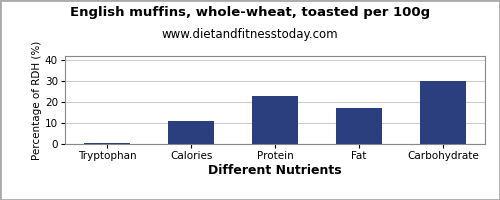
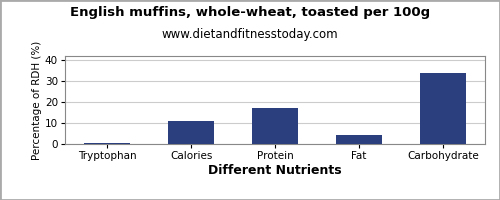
Protein: 23.0 -> 17.0
Fat: 17.0 -> 4.5
Carbohydrate: 30.0 -> 34.0
